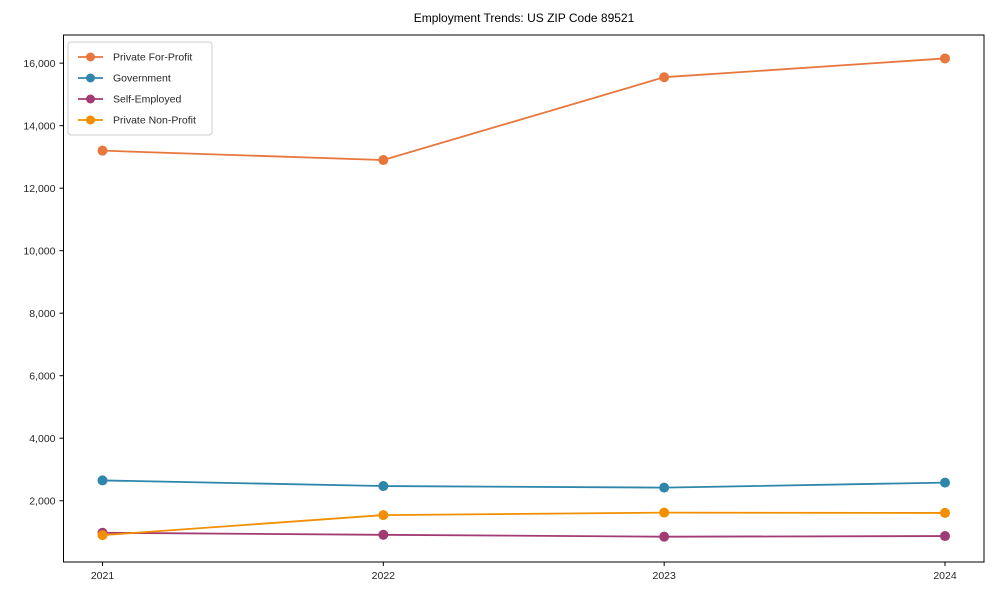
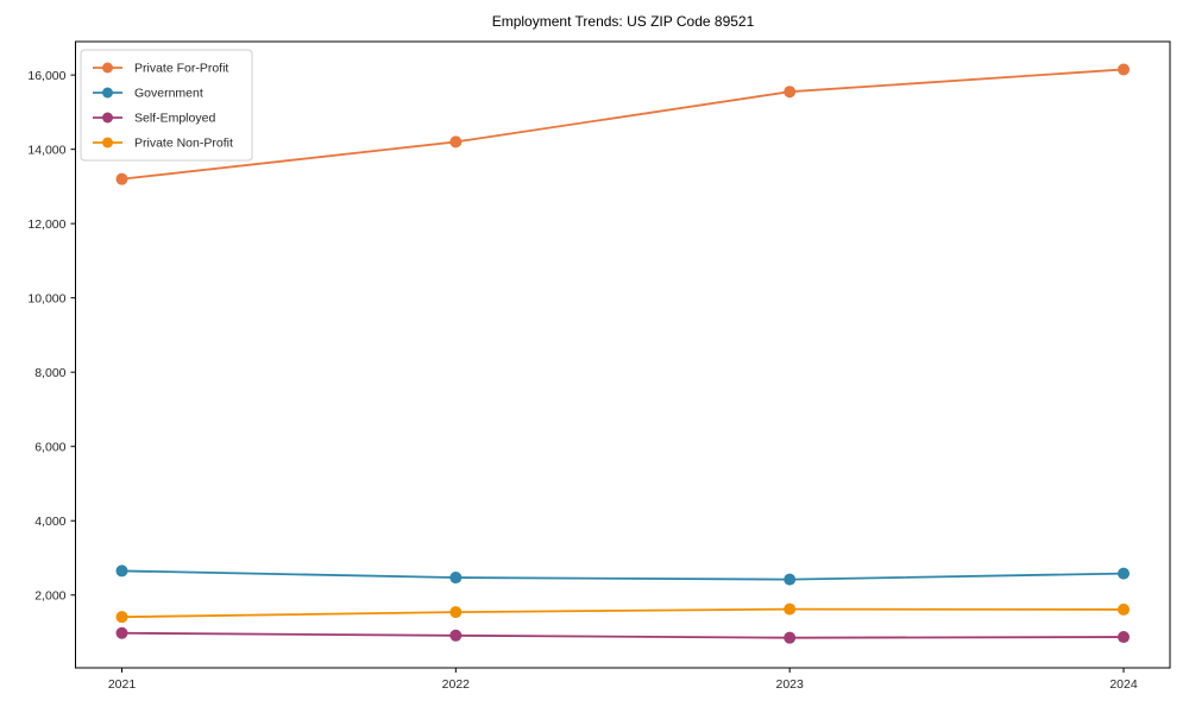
Private Non-Profit/2021: 900 -> 1400
Private For-Profit/2022: 12900 -> 14200
